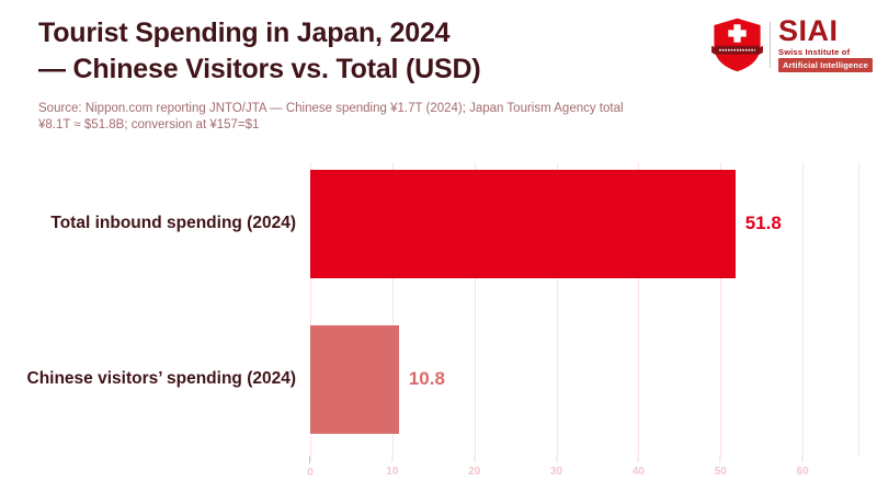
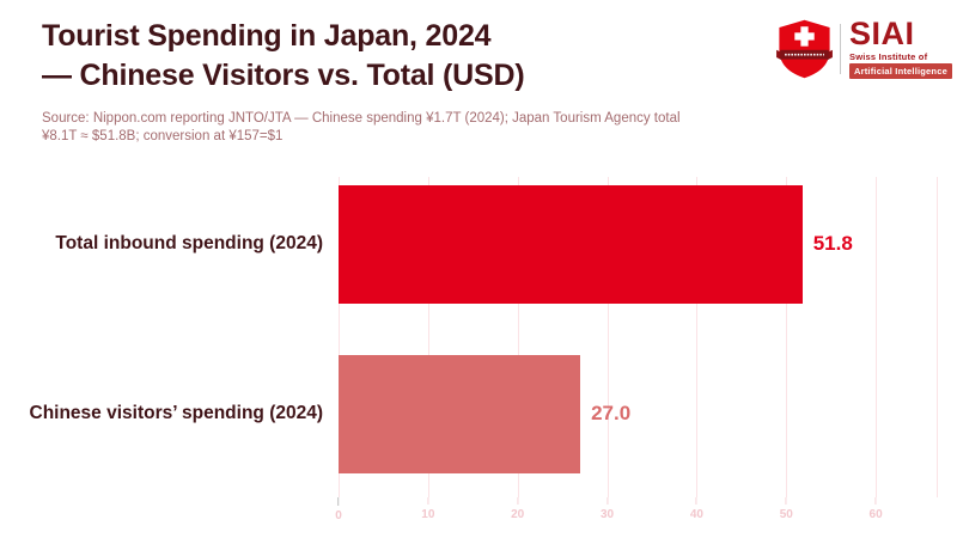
Chinese visitors’ spending (2024): 10.8 -> 27.0
